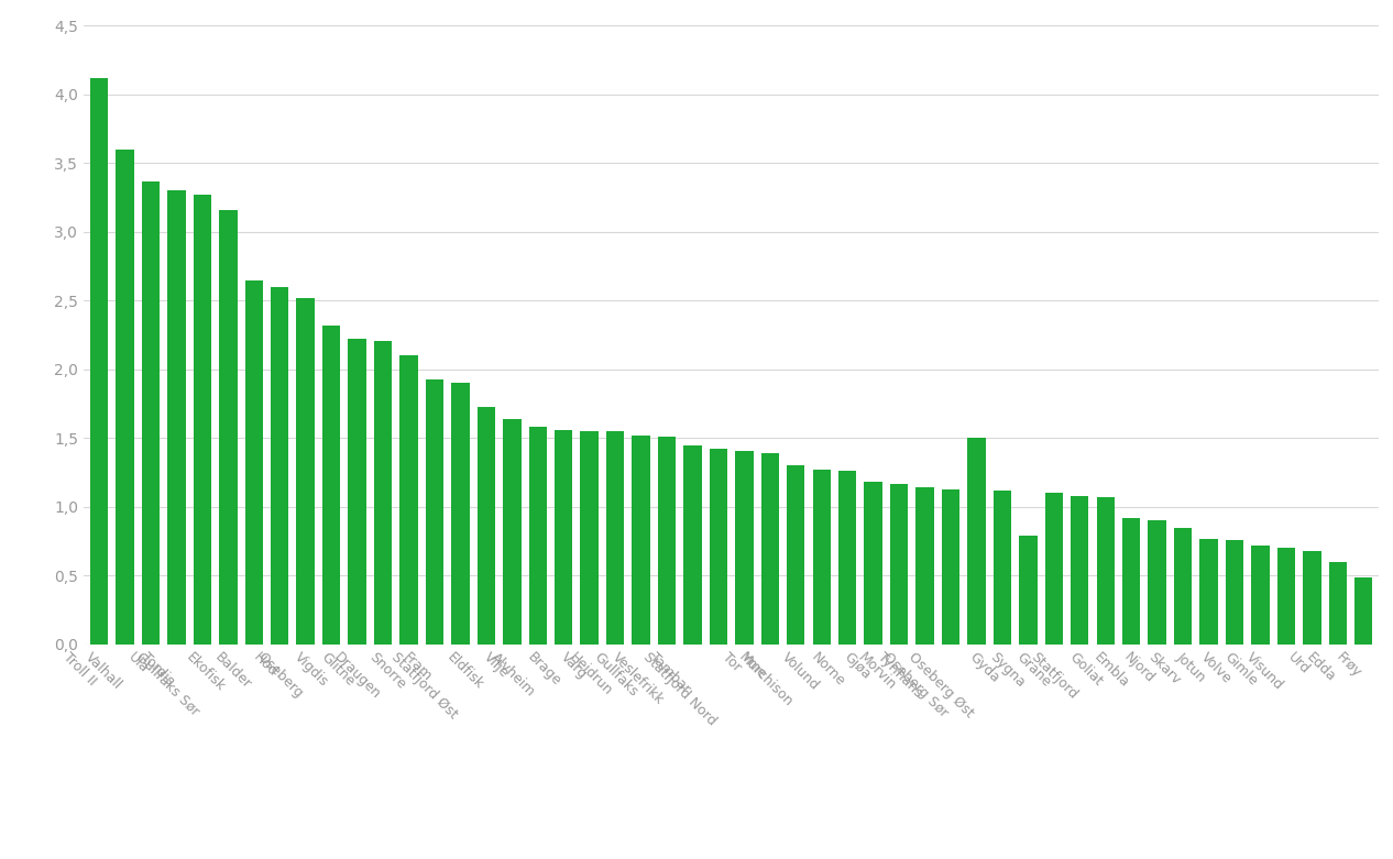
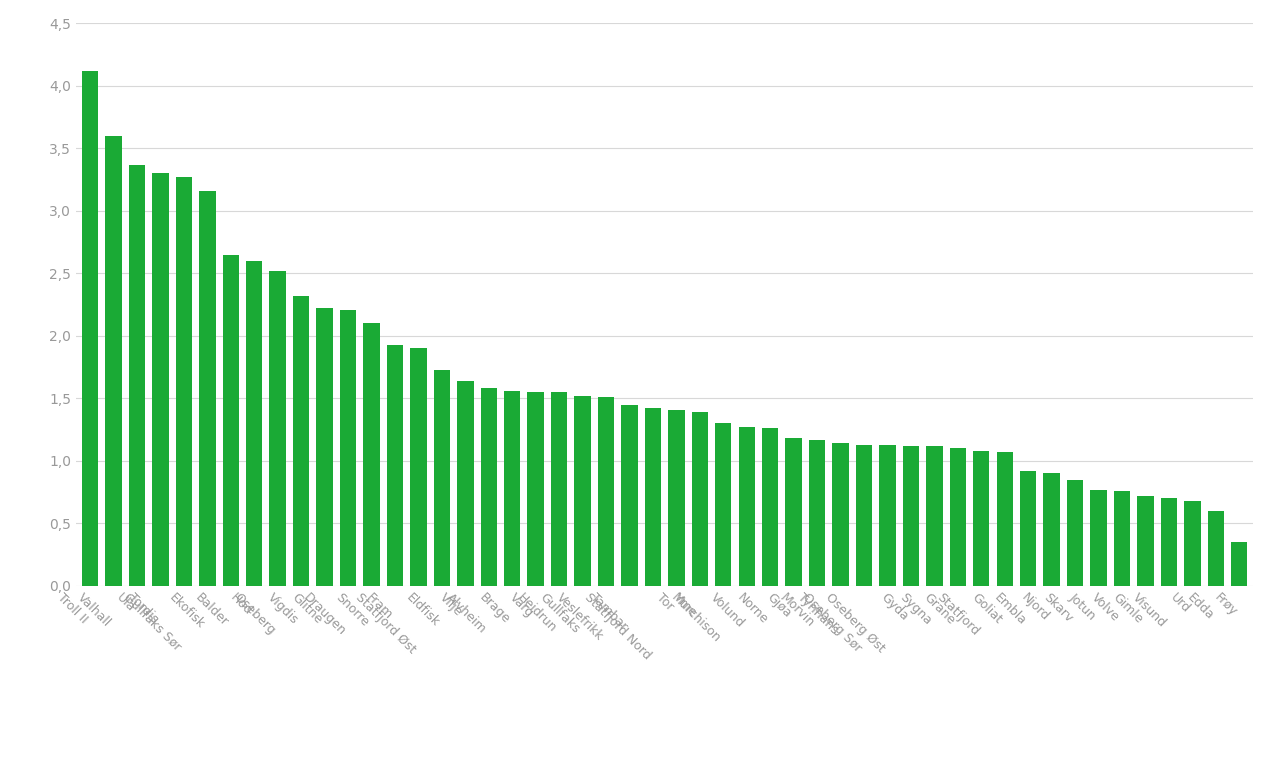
Oseberg Øst: 1,50 -> 1,13
Sygna: 0,79 -> 1,12
Frøy: 0,49 -> 0,35
